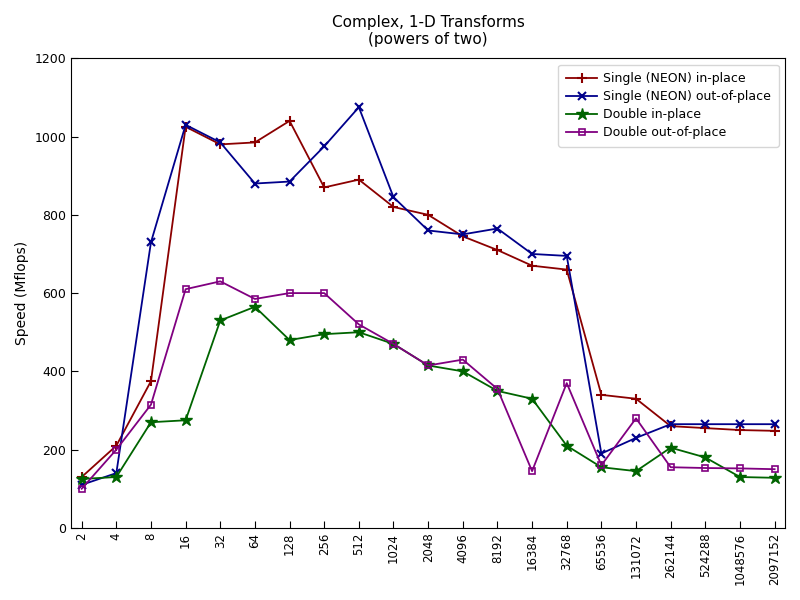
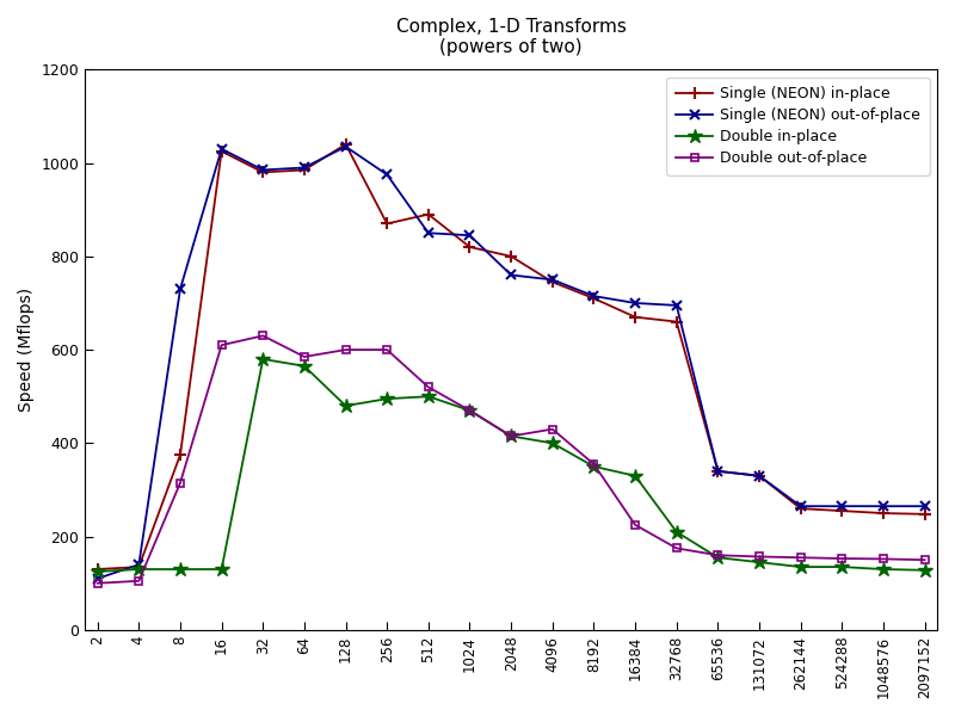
Single (NEON) in-place/4: 210 -> 135
Double out-of-place/4: 200 -> 105
Double in-place/8: 270 -> 130
Double in-place/16: 275 -> 130
Double in-place/32: 530 -> 580
Single (NEON) out-of-place/64: 880 -> 990
Single (NEON) out-of-place/128: 885 -> 1035
Single (NEON) out-of-place/512: 1075 -> 850
Single (NEON) out-of-place/8192: 765 -> 715
Double out-of-place/16384: 145 -> 225
Double out-of-place/32768: 370 -> 175
Single (NEON) out-of-place/65536: 190 -> 340
Single (NEON) out-of-place/131072: 230 -> 330
Double out-of-place/131072: 280 -> 157
Double in-place/262144: 205 -> 135
Double in-place/524288: 180 -> 135
